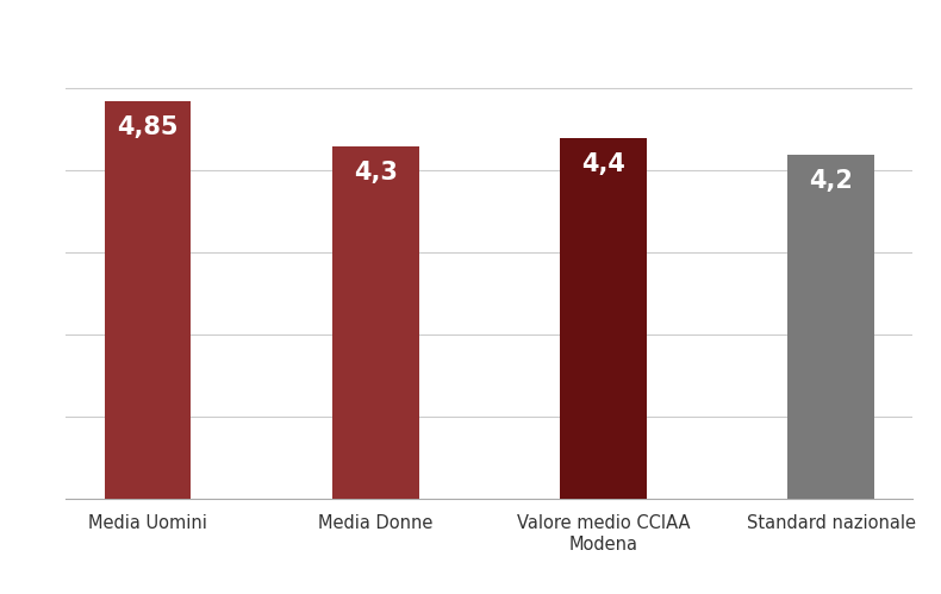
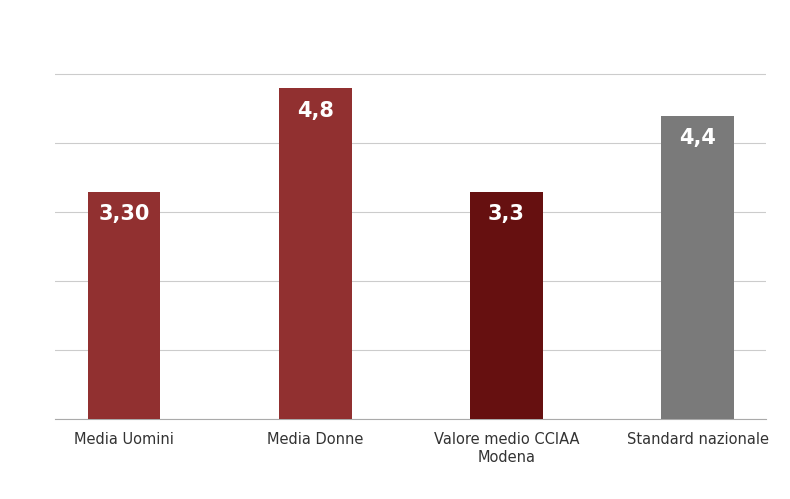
Media Uomini: 4,85 -> 3,30
Media Donne: 4,3 -> 4,8
Valore medio CCIAA Modena: 4,4 -> 3,3
Standard nazionale: 4,2 -> 4,4
